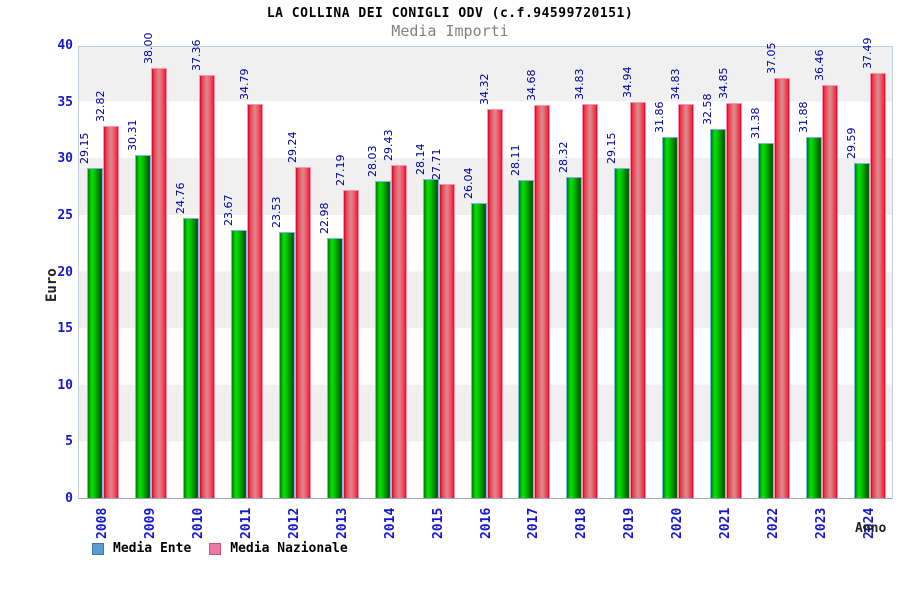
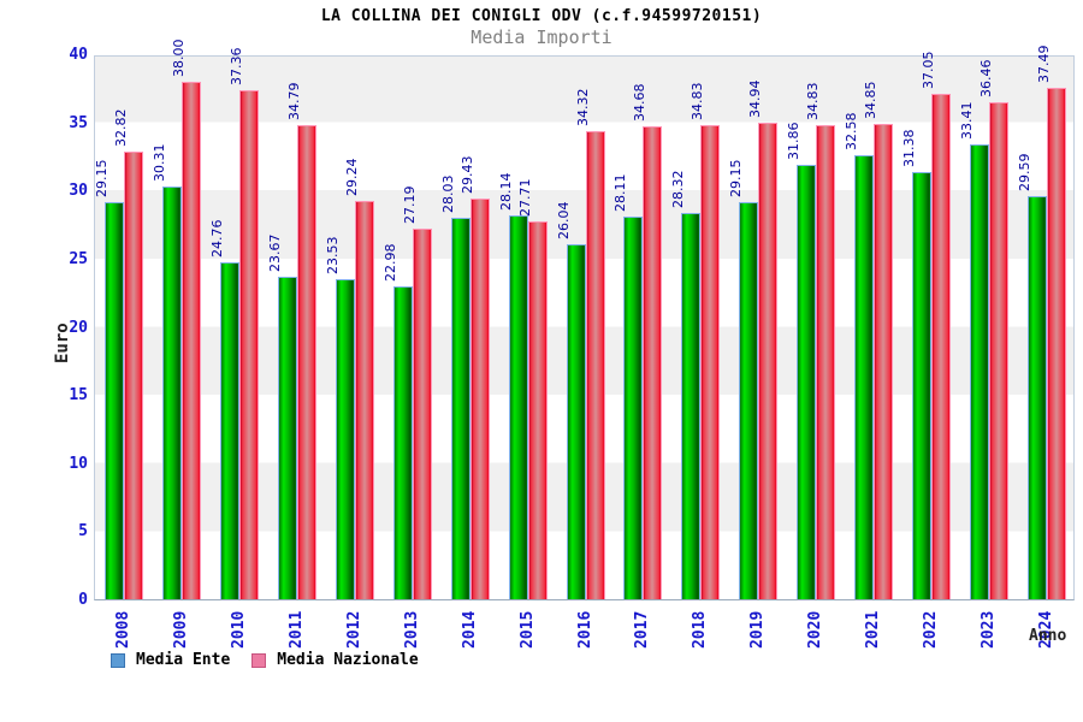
Media Ente/2023: 31.88 -> 33.41
